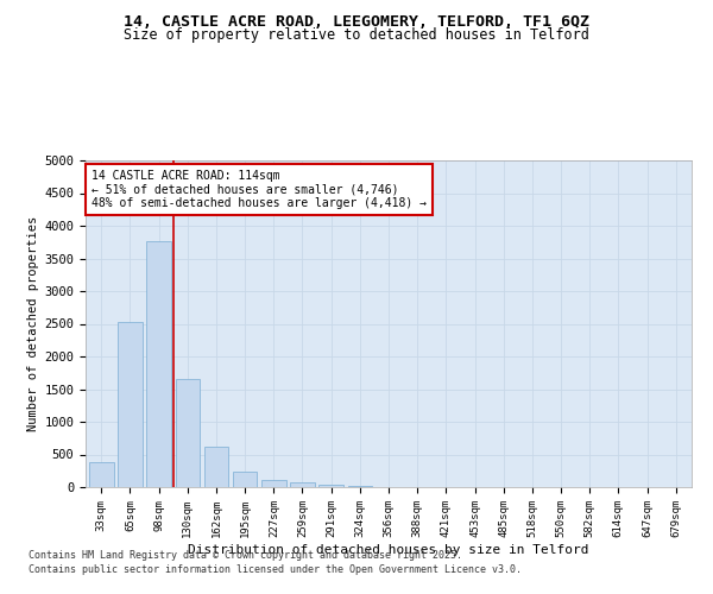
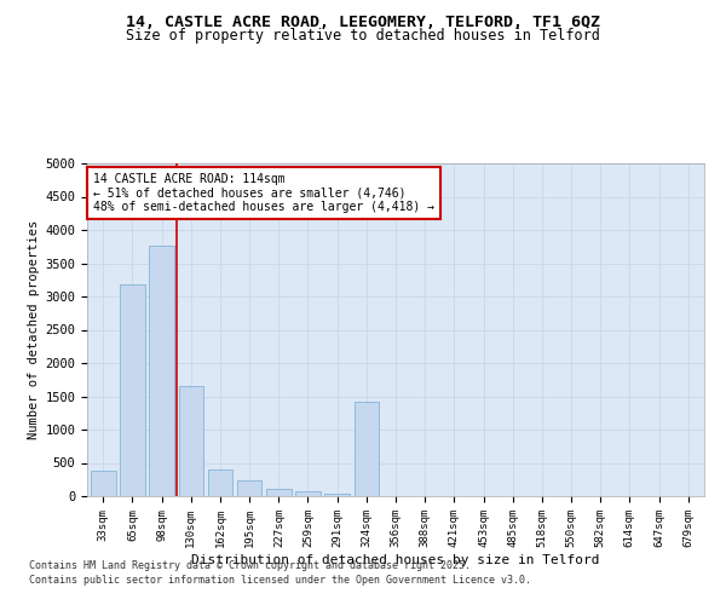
65sqm: 2520 -> 3180
162sqm: 620 -> 400
324sqm: 10 -> 1420
